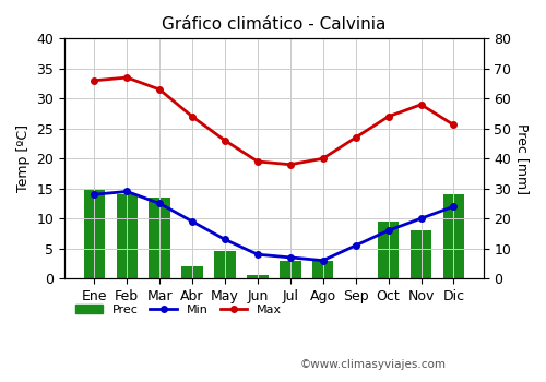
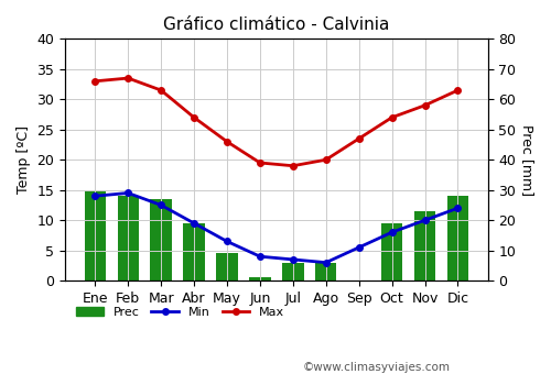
Prec/Abr: 4 -> 19
Prec/Nov: 16 -> 23
Max/Dic: 25.6 -> 31.5
